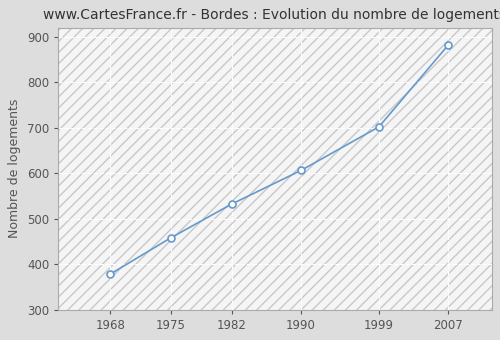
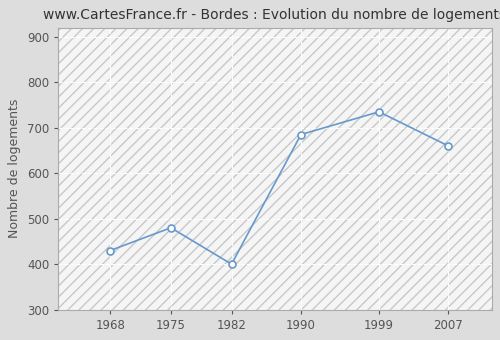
1968: 378 -> 430
1975: 458 -> 480
1982: 532 -> 400
1990: 606 -> 685
1999: 702 -> 735
2007: 882 -> 660
